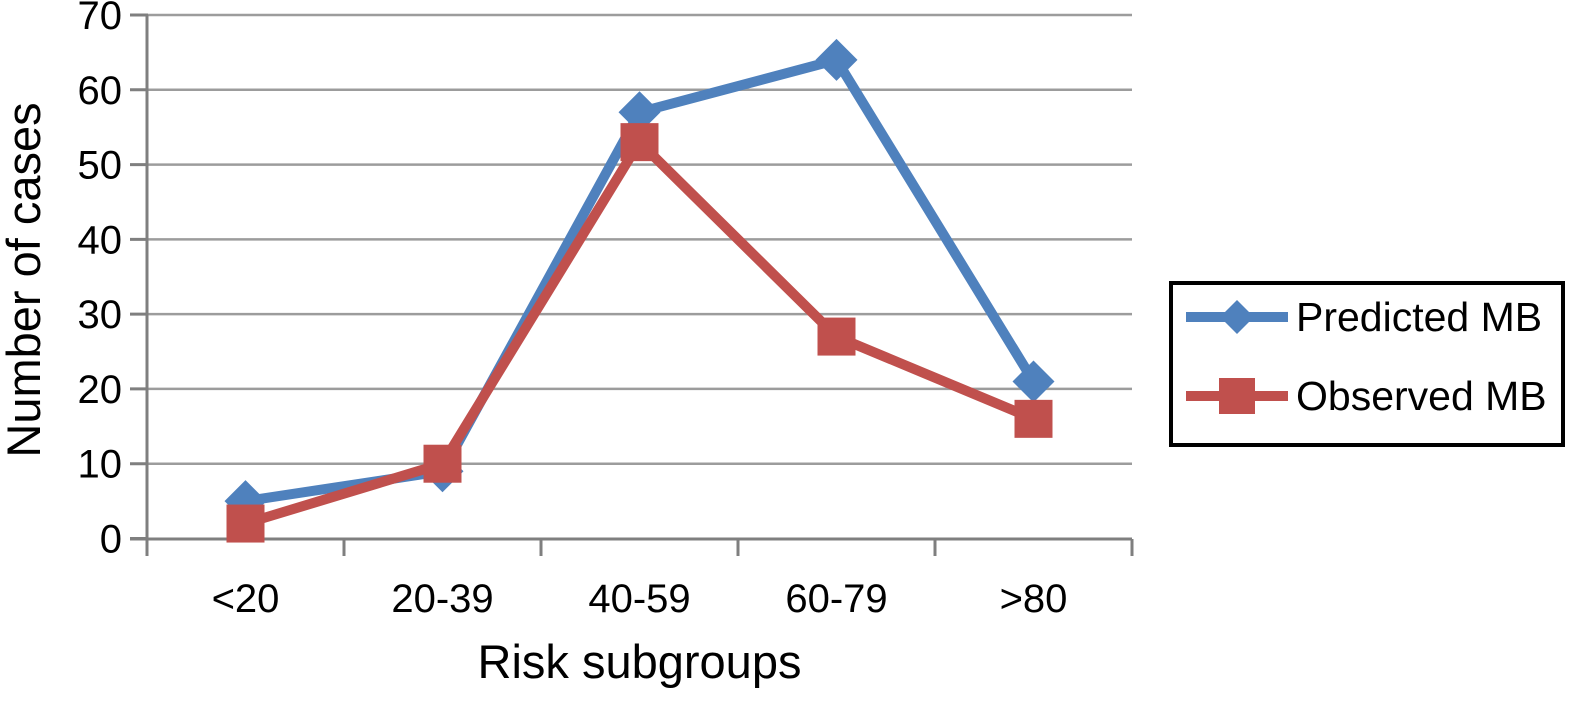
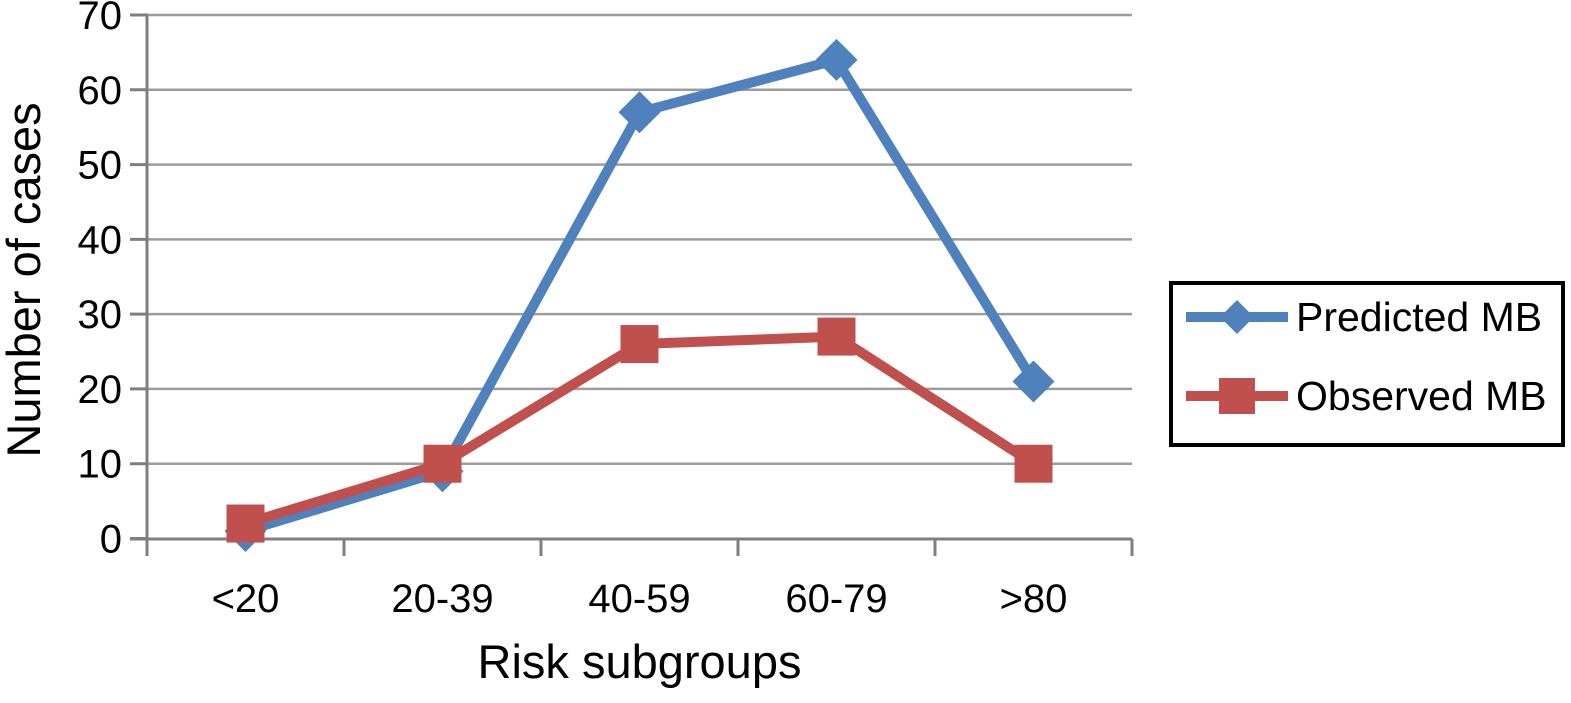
Predicted MB/<20: 5 -> 1
Observed MB/40-59: 53 -> 26
Observed MB/>80: 16 -> 10
